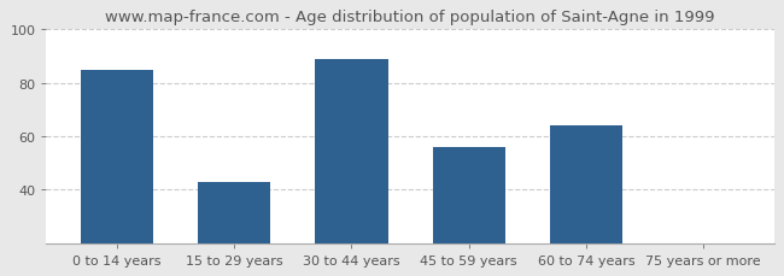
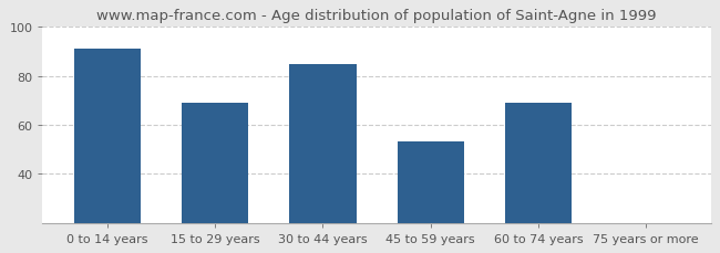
0 to 14 years: 85 -> 91
15 to 29 years: 43 -> 69
30 to 44 years: 89 -> 85
45 to 59 years: 56 -> 53
60 to 74 years: 64 -> 69
